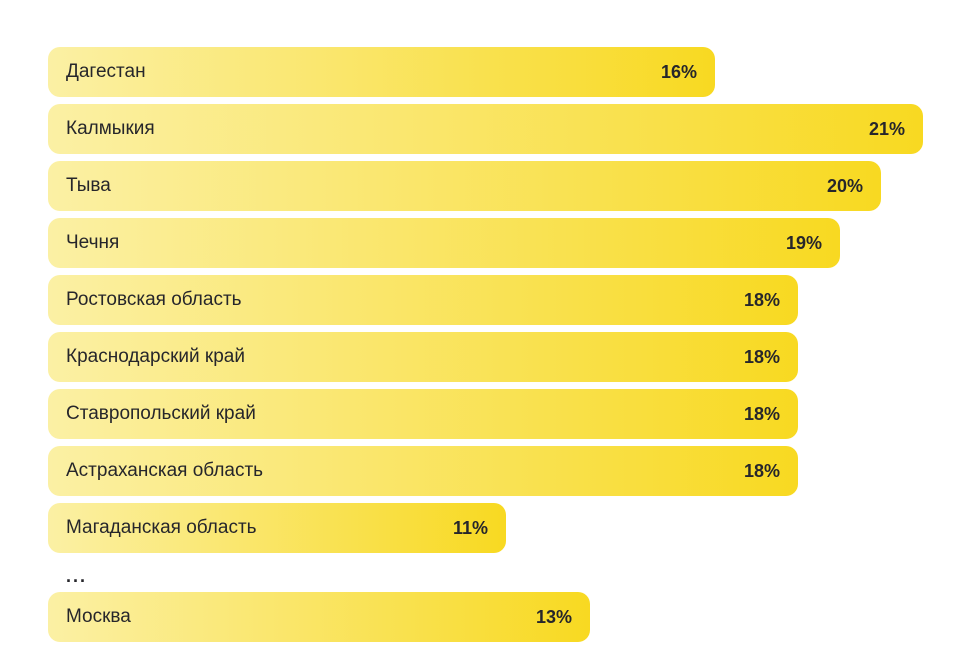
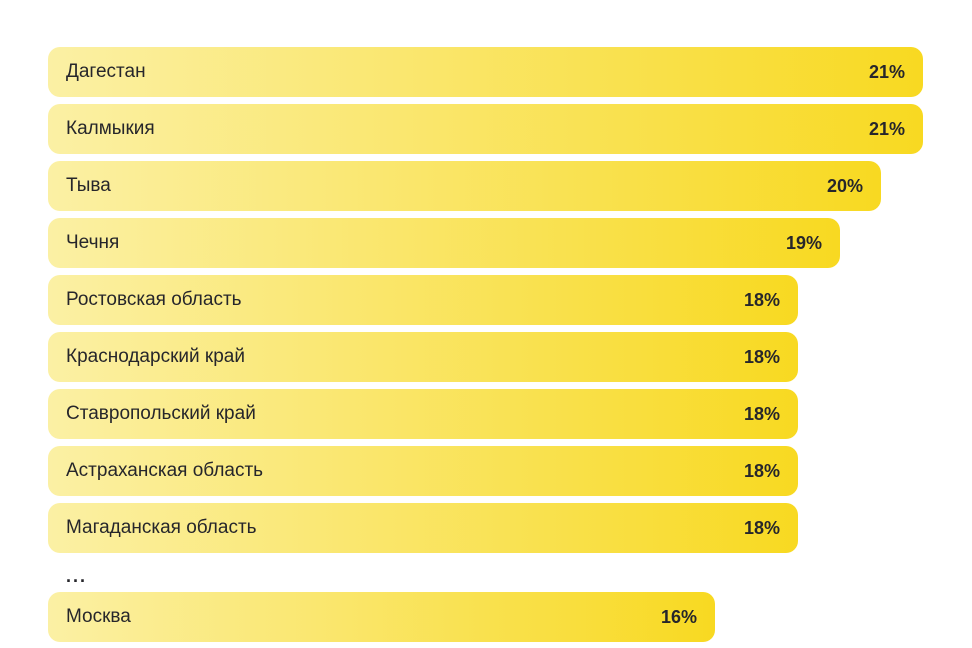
Дагестан: 16% -> 21%
Магаданская область: 11% -> 18%
Москва: 13% -> 16%
